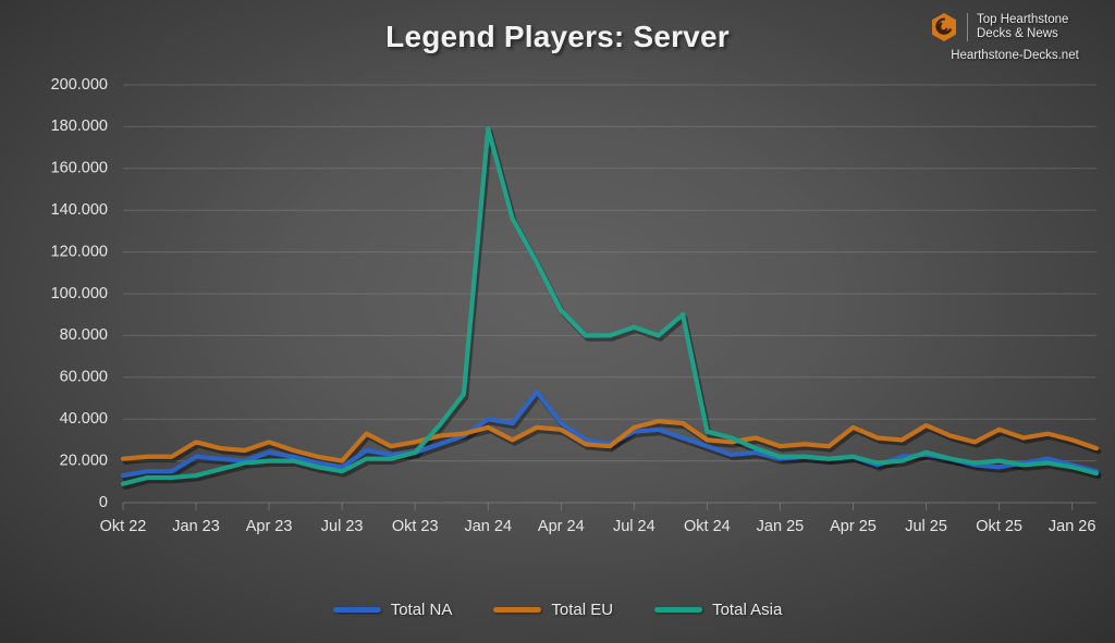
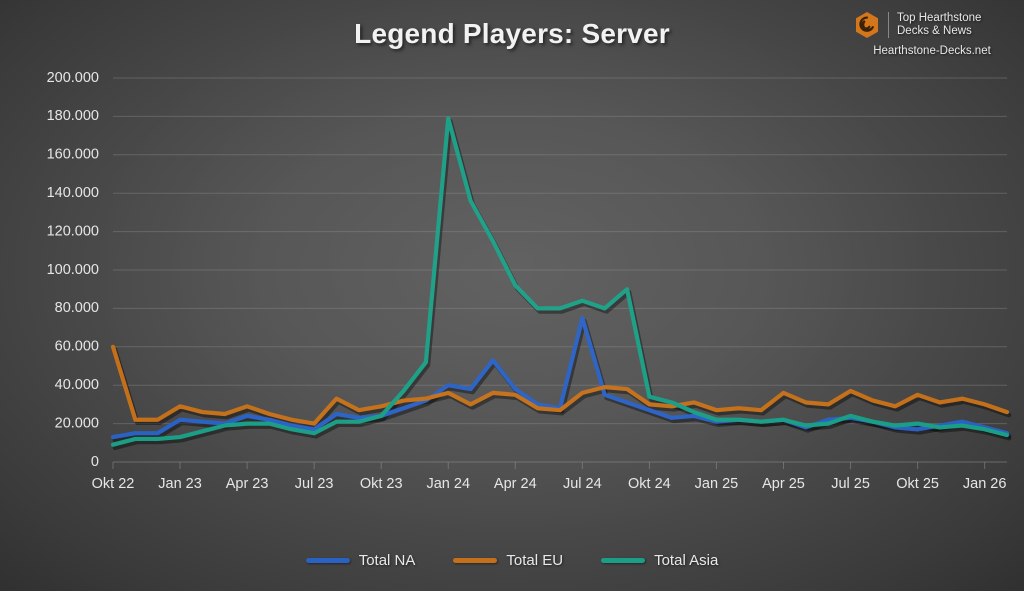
Total EU/Okt 22: 21000 -> 60000
Total NA/Jul 24: 34000 -> 75000
